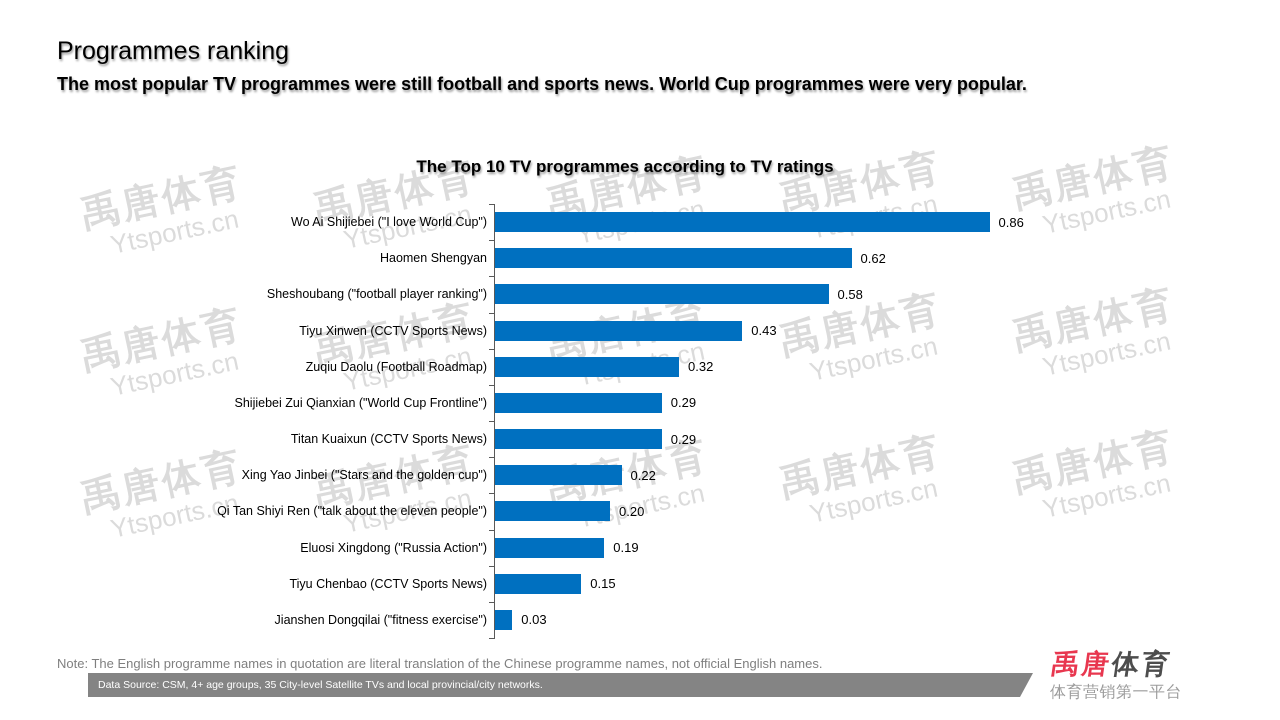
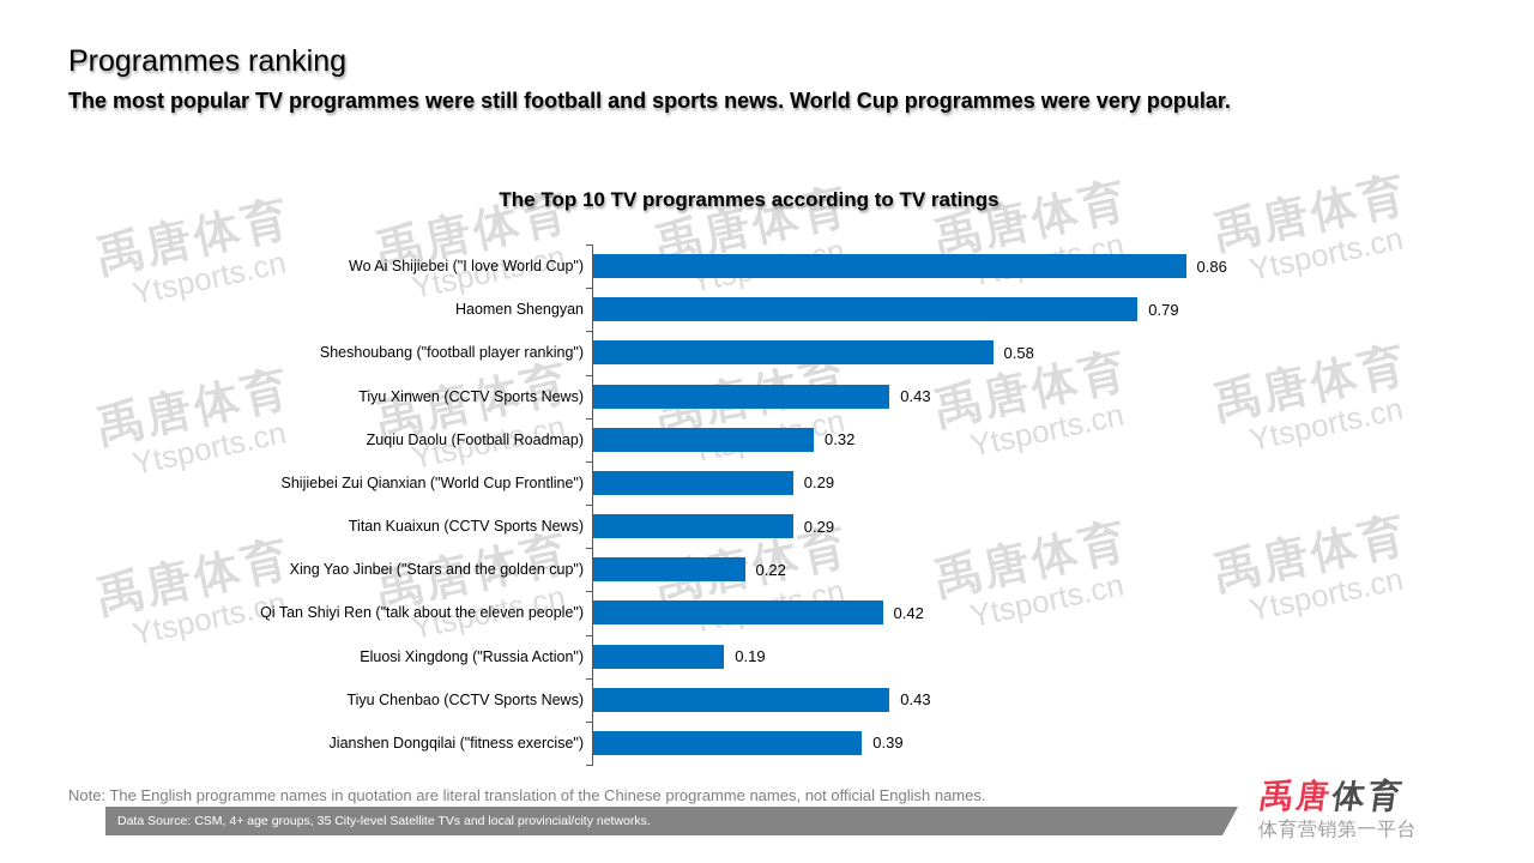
Haomen Shengyan: 0.62 -> 0.79
Qi Tan Shiyi Ren ("talk about the eleven people"): 0.20 -> 0.42
Tiyu Chenbao (CCTV Sports News): 0.15 -> 0.43
Jianshen Dongqilai ("fitness exercise"): 0.03 -> 0.39
